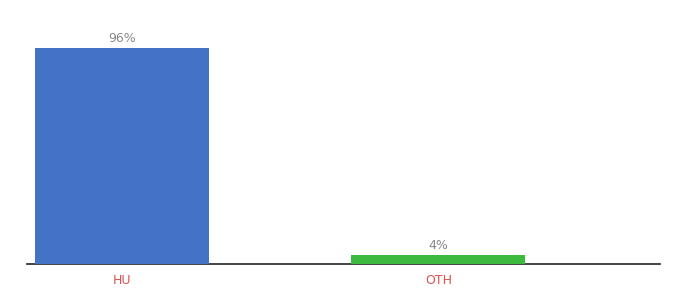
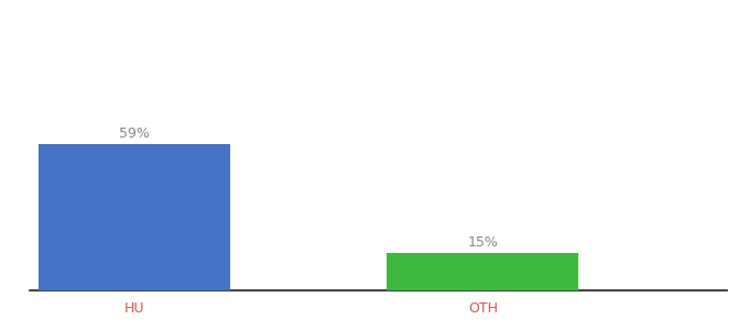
HU: 96% -> 59%
OTH: 4% -> 15%
